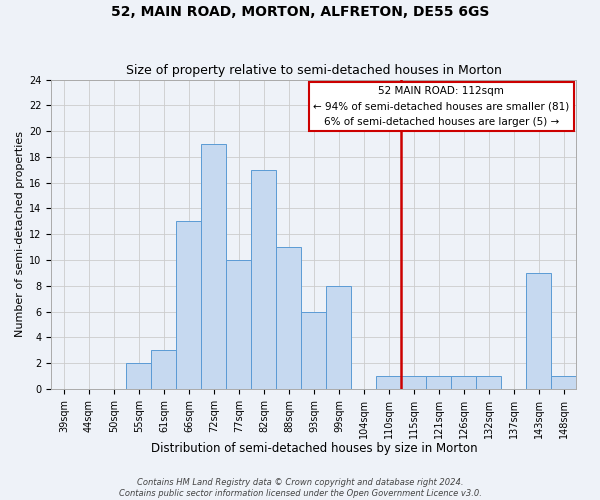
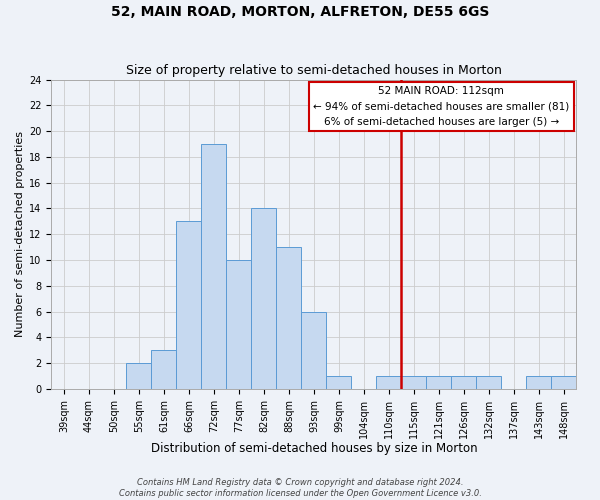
82sqm: 17 -> 14
99sqm: 8 -> 1
143sqm: 9 -> 1
